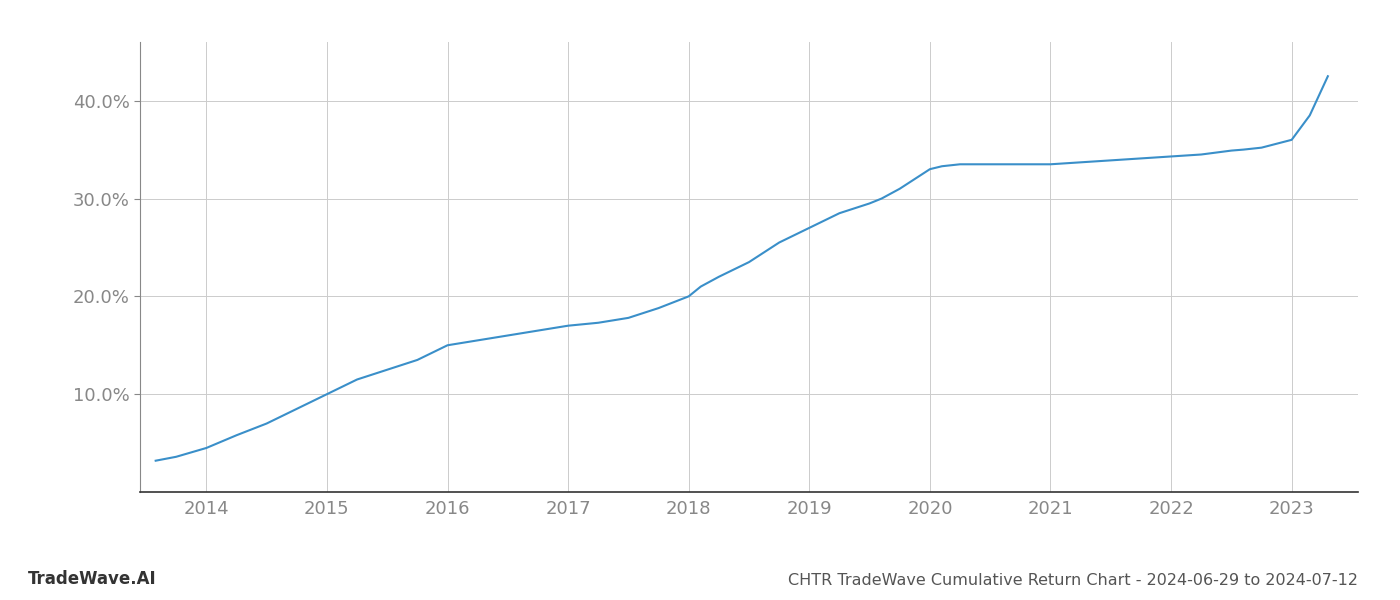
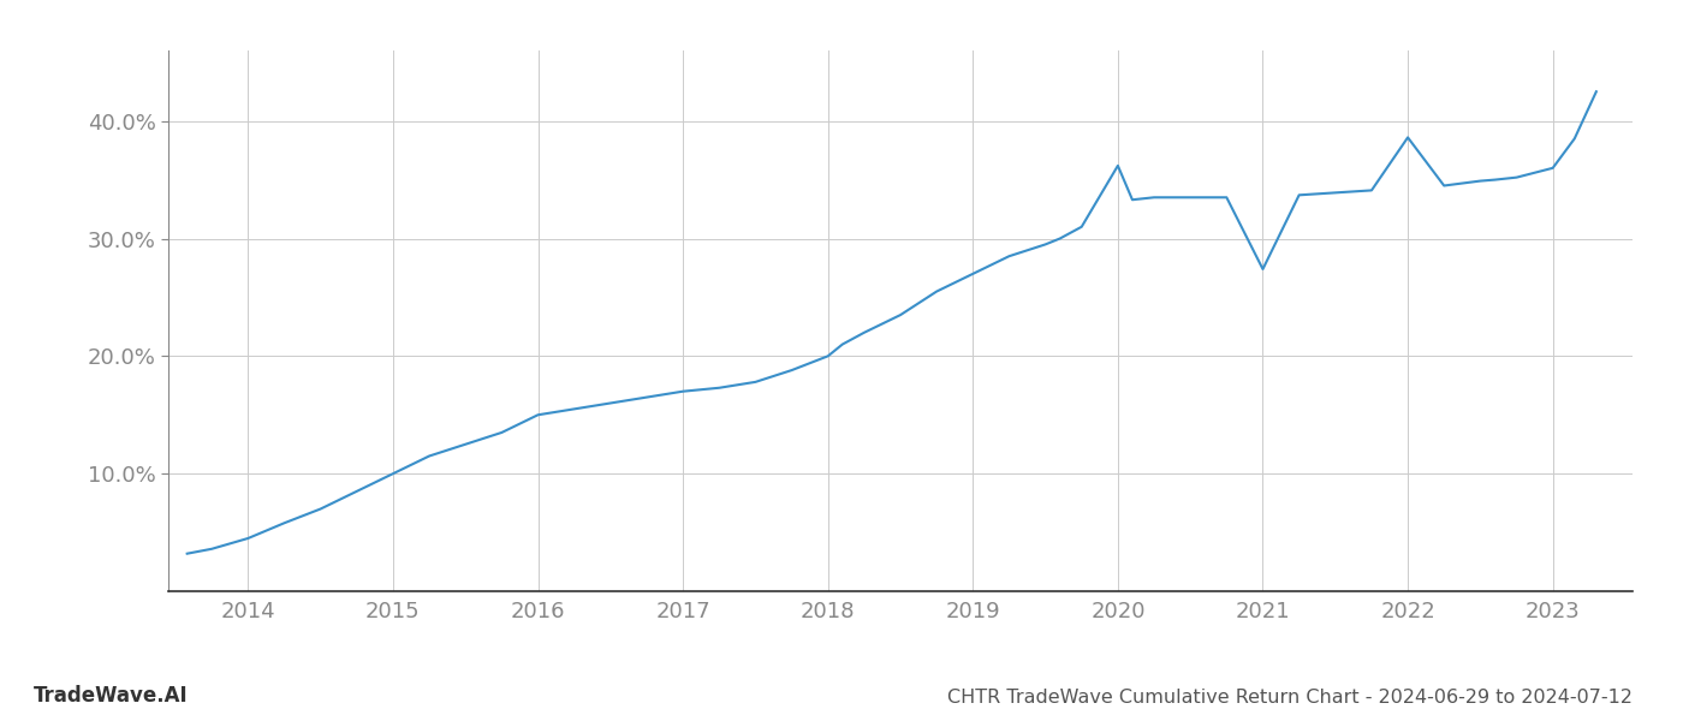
2020: 33.0% -> 36.2%
2021: 33.5% -> 27.4%
2022: 34.3% -> 38.6%
